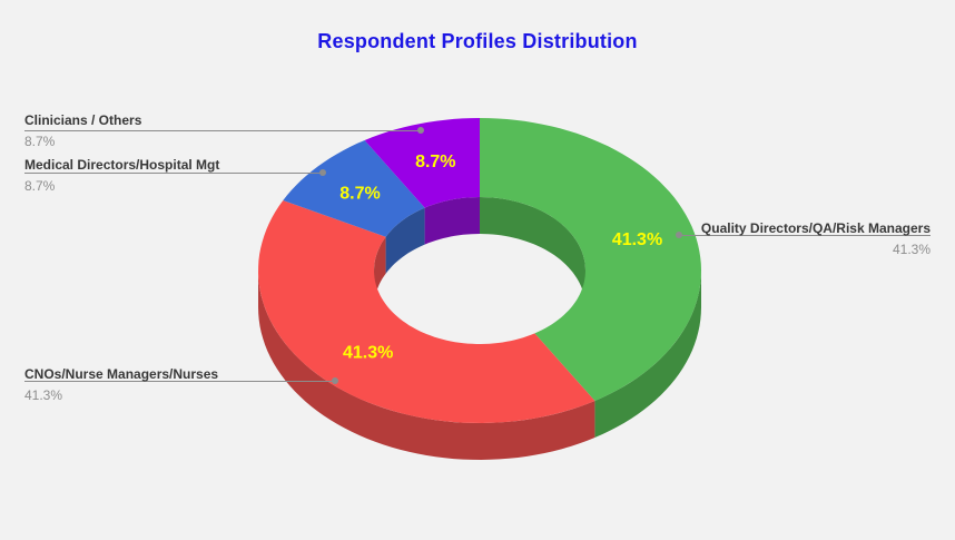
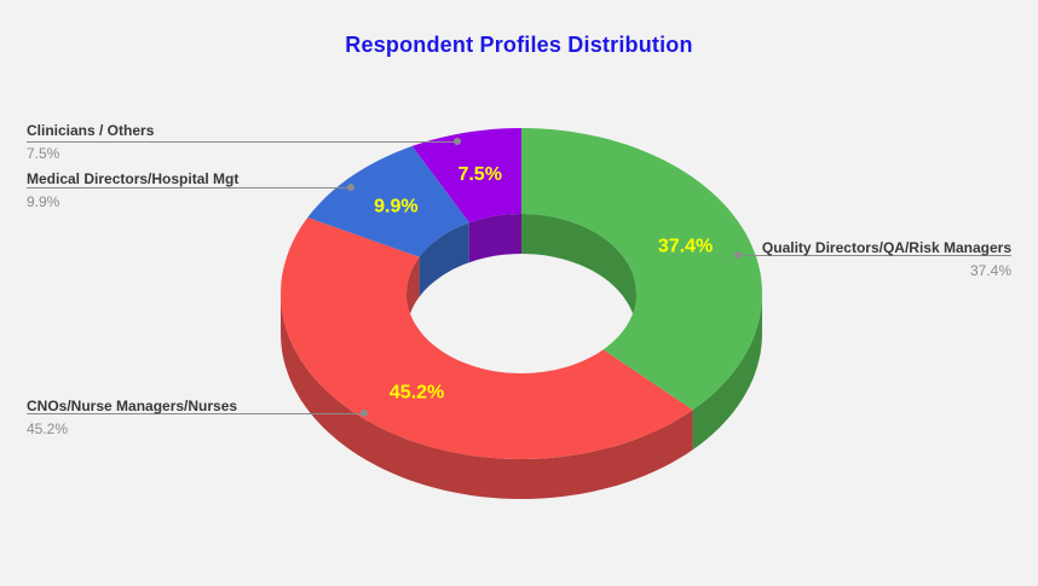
Quality Directors/QA/Risk Managers: 41.3% -> 37.4%
CNOs/Nurse Managers/Nurses: 41.3% -> 45.2%
Medical Directors/Hospital Mgt: 8.7% -> 9.9%
Clinicians / Others: 8.7% -> 7.5%
